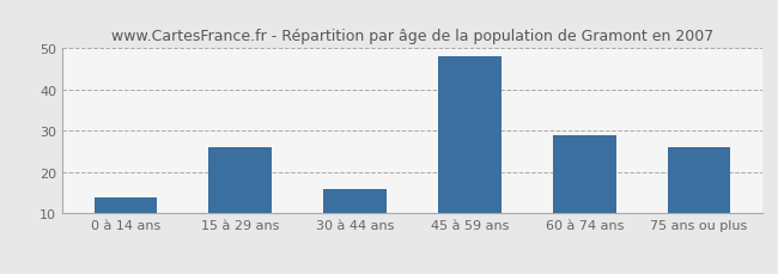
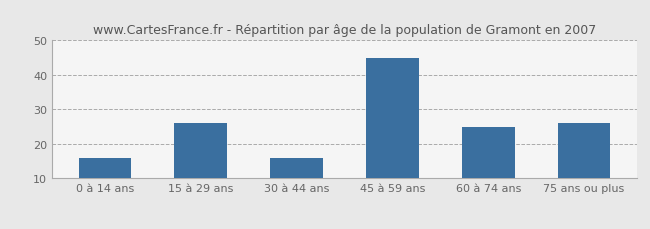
0 à 14 ans: 14 -> 16
45 à 59 ans: 48 -> 45
60 à 74 ans: 29 -> 25
